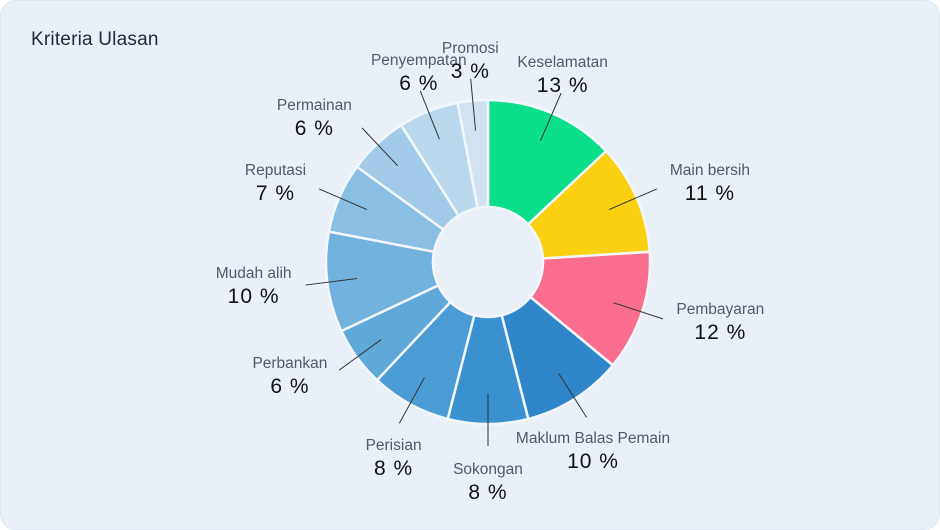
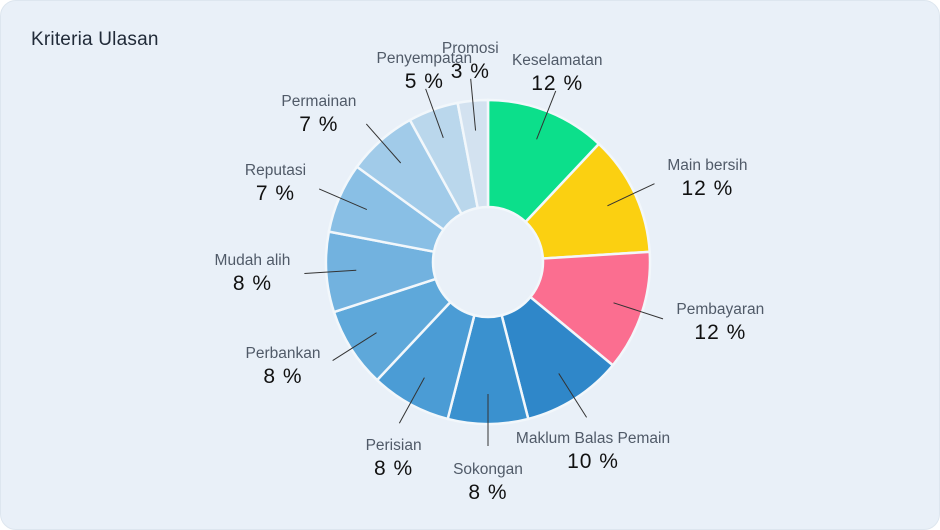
Keselamatan: 13 -> 12
Main bersih: 11 -> 12
Perbankan: 6 -> 8
Mudah alih: 10 -> 8
Permainan: 6 -> 7
Penyempatan: 6 -> 5
